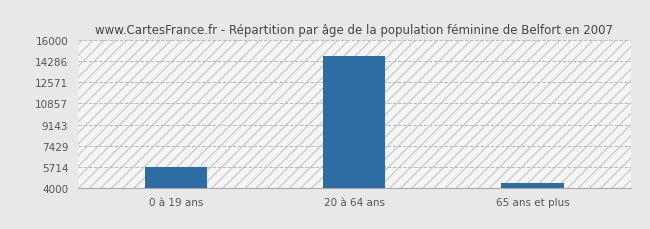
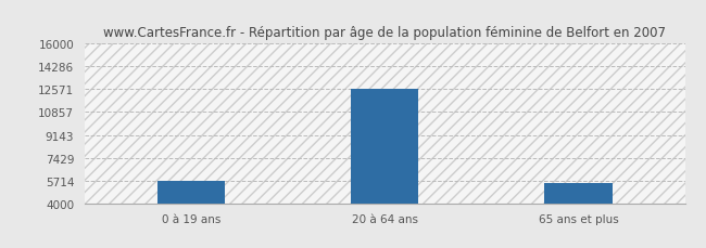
20 à 64 ans: 14700 -> 12600
65 ans et plus: 4400 -> 5500
